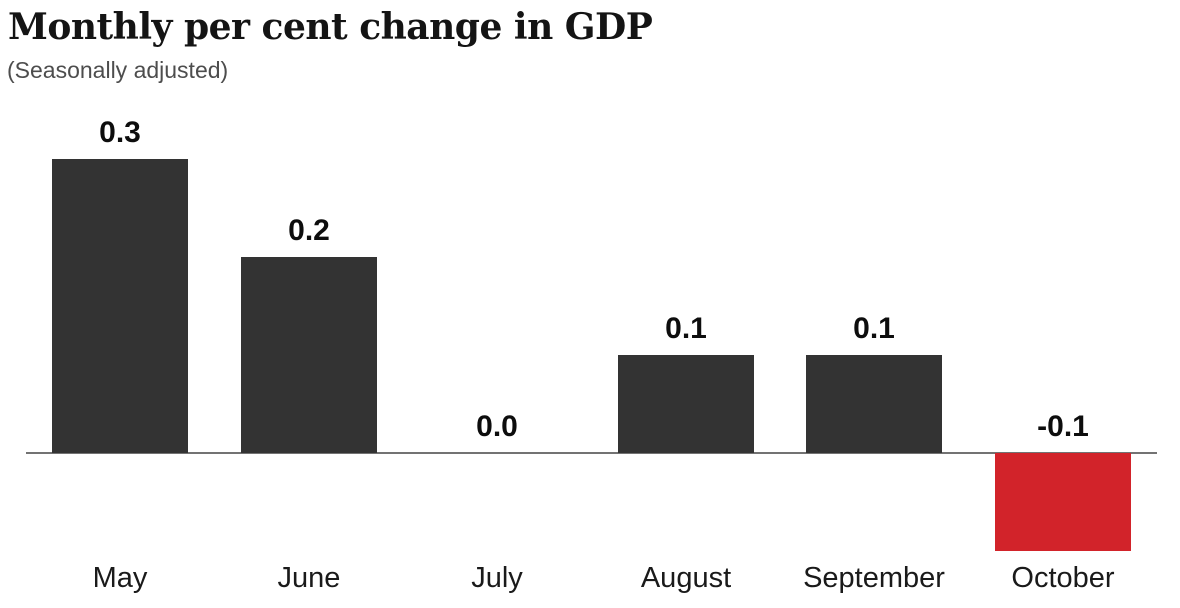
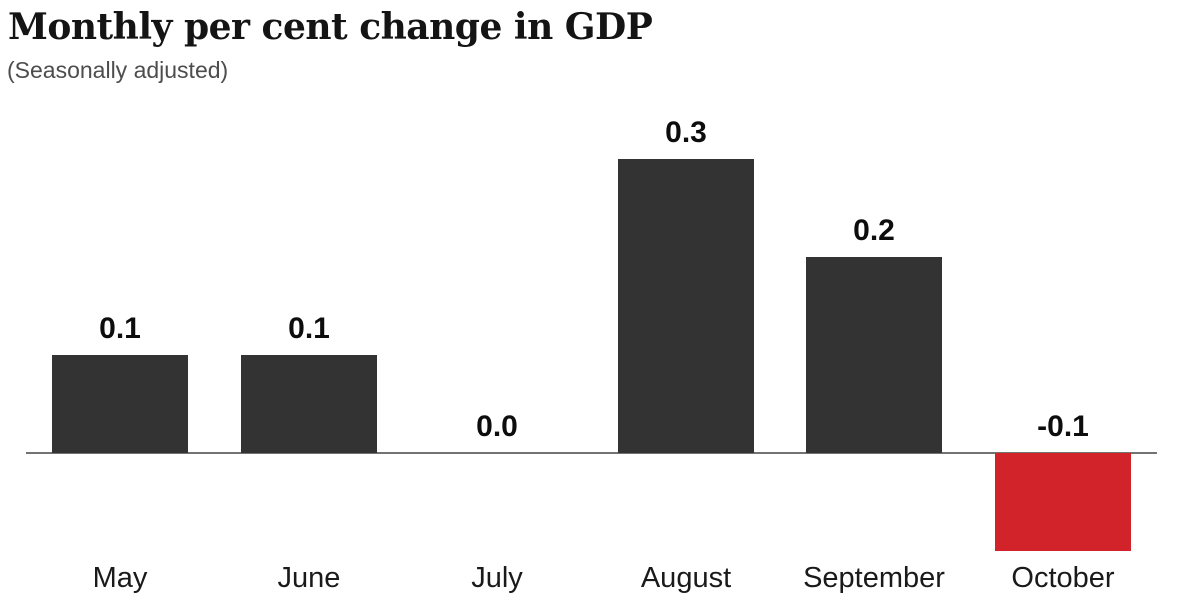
May: 0.3 -> 0.1
June: 0.2 -> 0.1
August: 0.1 -> 0.3
September: 0.1 -> 0.2
